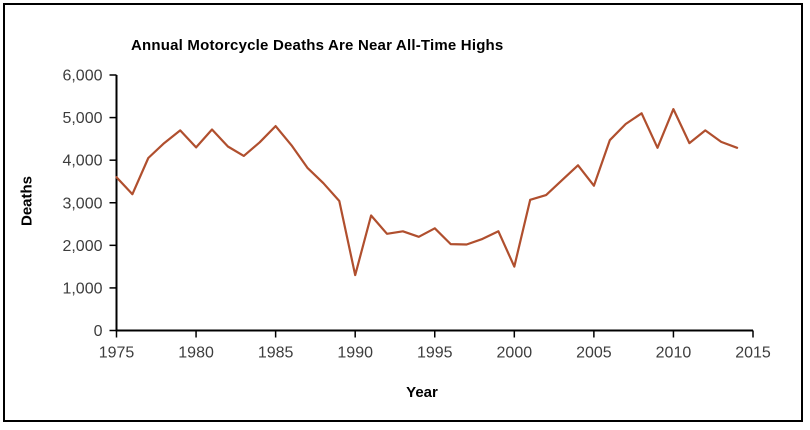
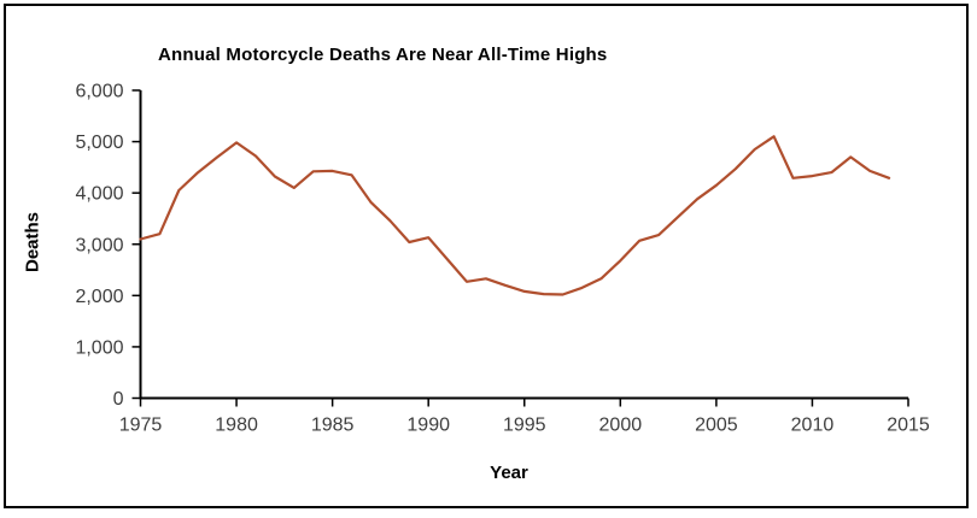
1975: 3600 -> 3100
1980: 4300 -> 5000
1985: 4800 -> 4400
1990: 1300 -> 3100
1995: 2400 -> 2100
2000: 1500 -> 2700
2005: 3400 -> 4200
2010: 5200 -> 4300
